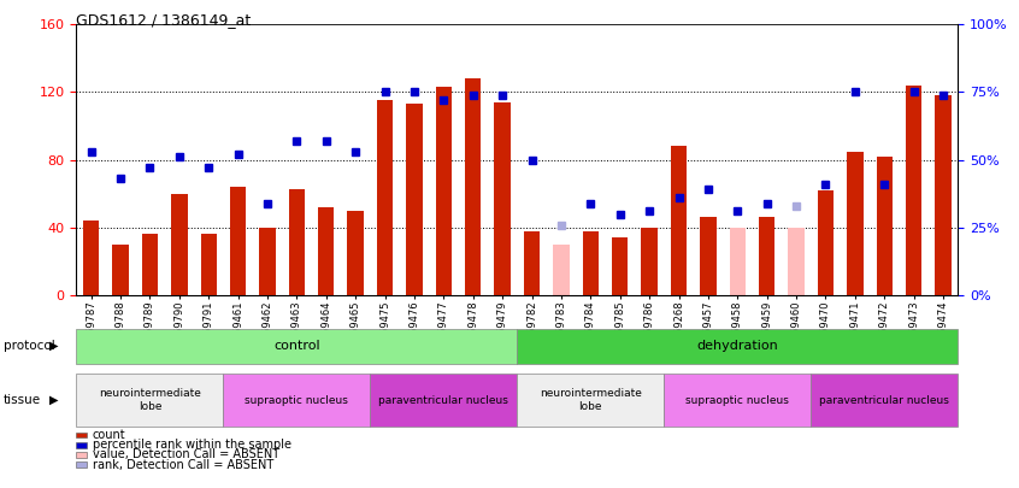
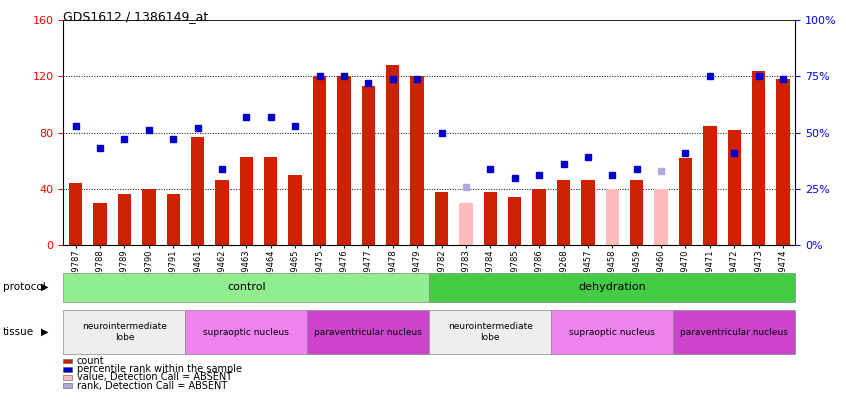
GSM69790: 60 -> 40
GSM69461: 64 -> 77
GSM69462: 40 -> 46
GSM69464: 52 -> 63
GSM69475: 115 -> 120
GSM69476: 113 -> 120
GSM69477: 123 -> 113
GSM69479: 114 -> 120
GSM69268: 88 -> 46
